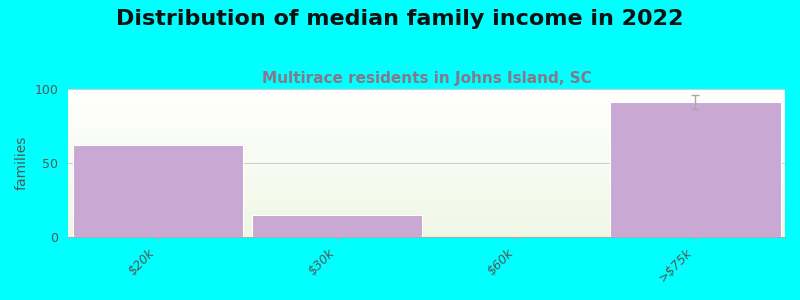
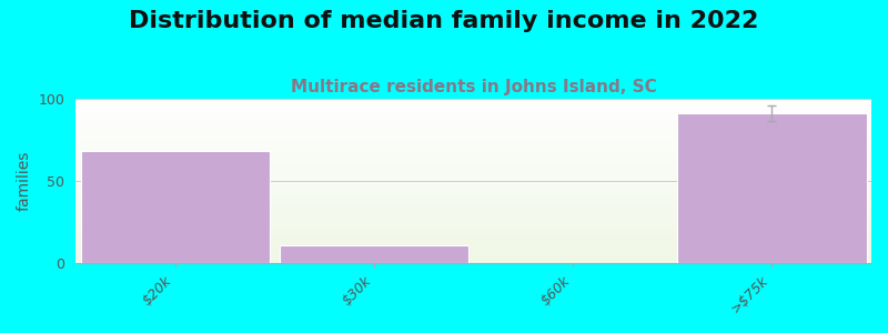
$20k: 62 -> 68
$30k: 15 -> 11
